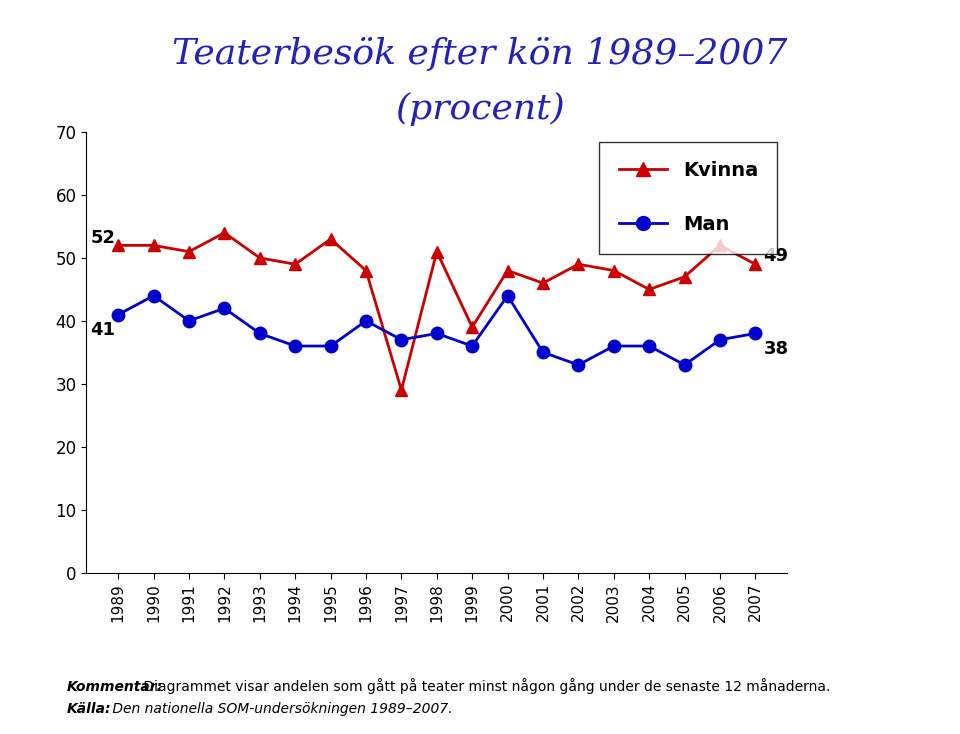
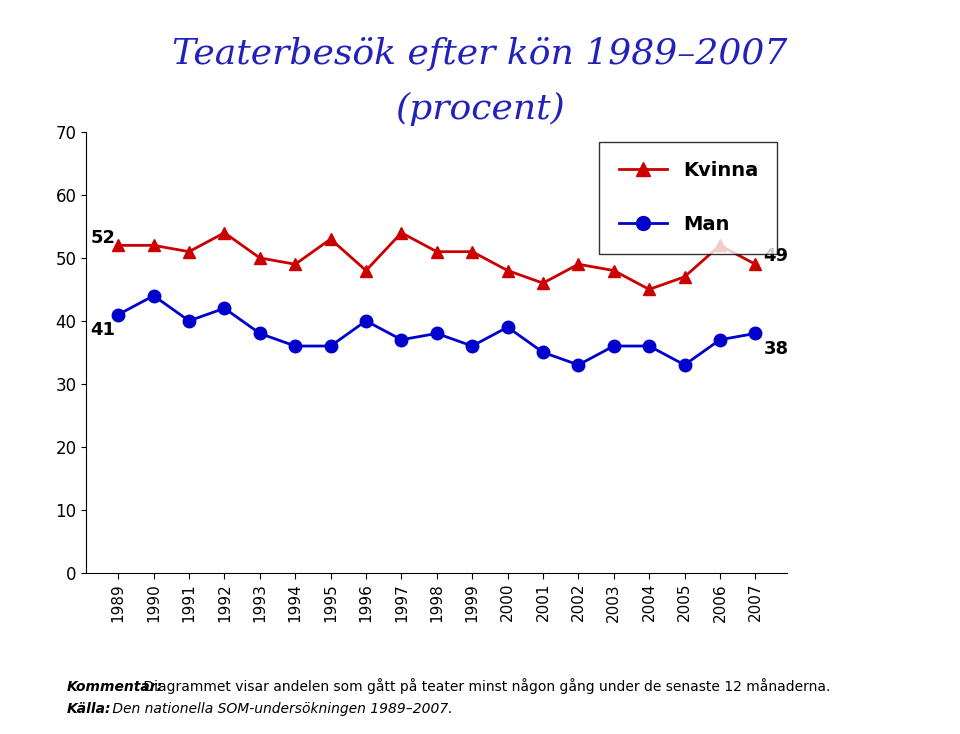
Kvinna/1997: 29 -> 54
Kvinna/1999: 39 -> 51
Man/2000: 44 -> 39
